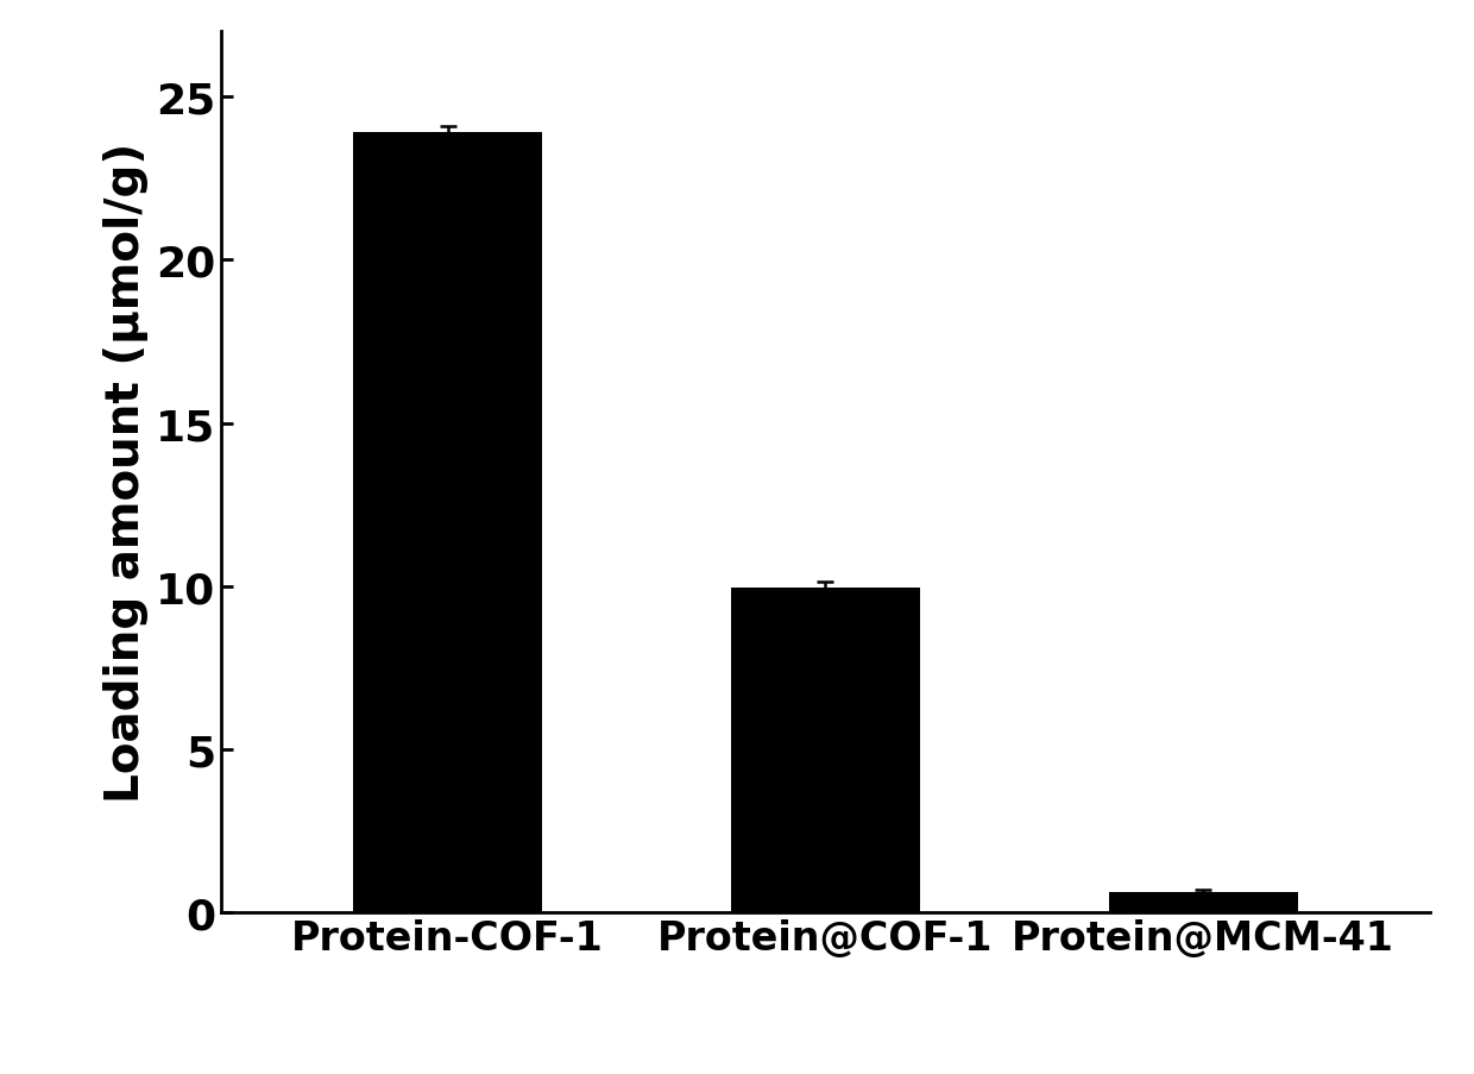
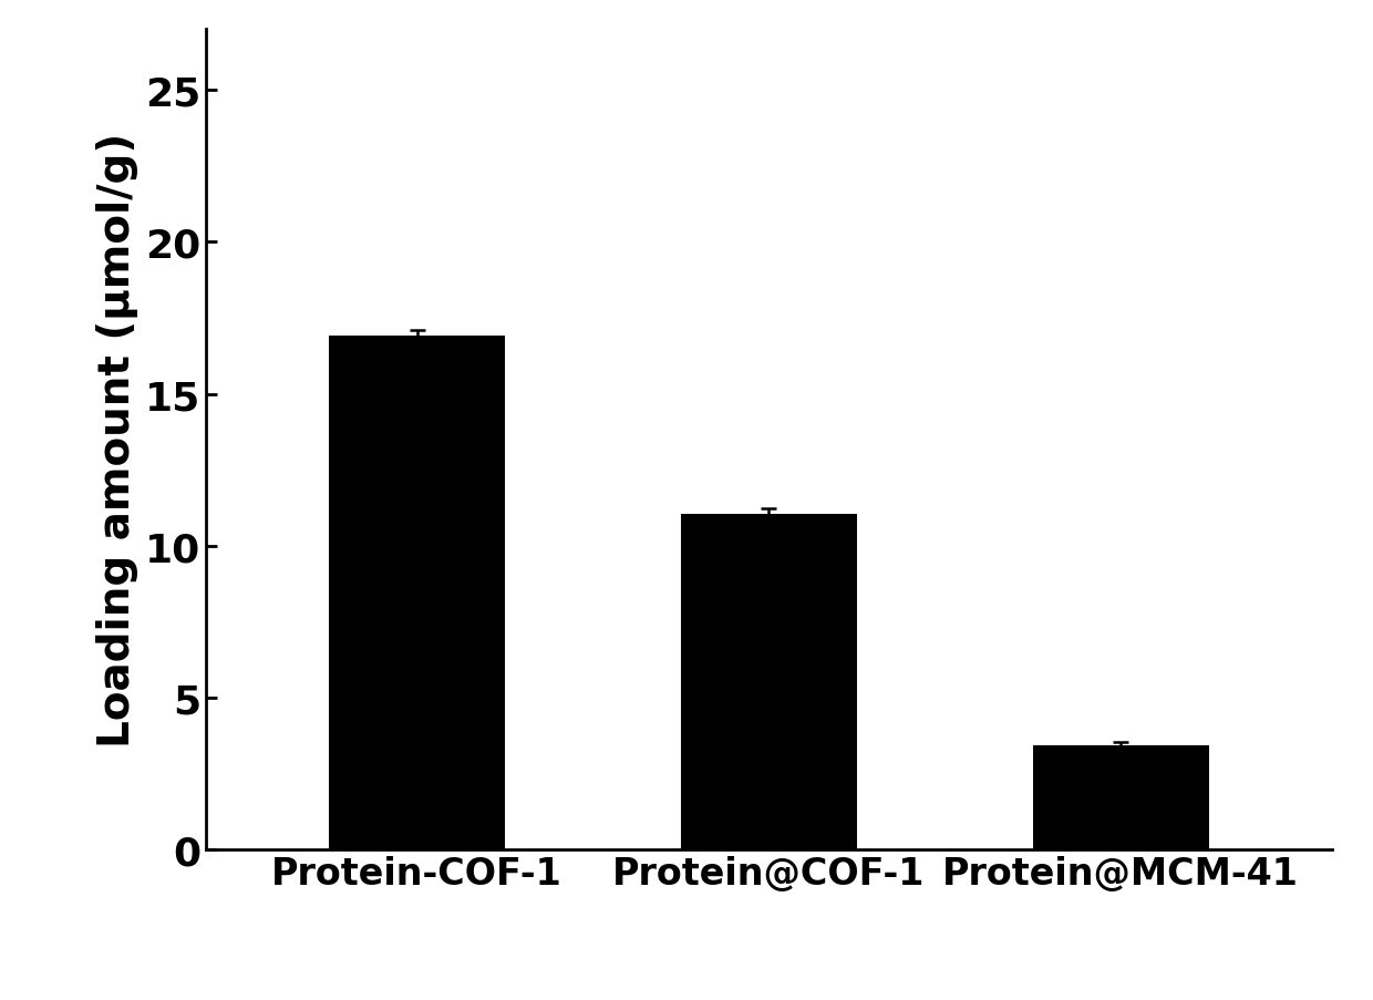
Protein-COF-1: 23.90 -> 16.90
Protein@COF-1: 9.95 -> 11.05
Protein@MCM-41: 0.62 -> 3.45
